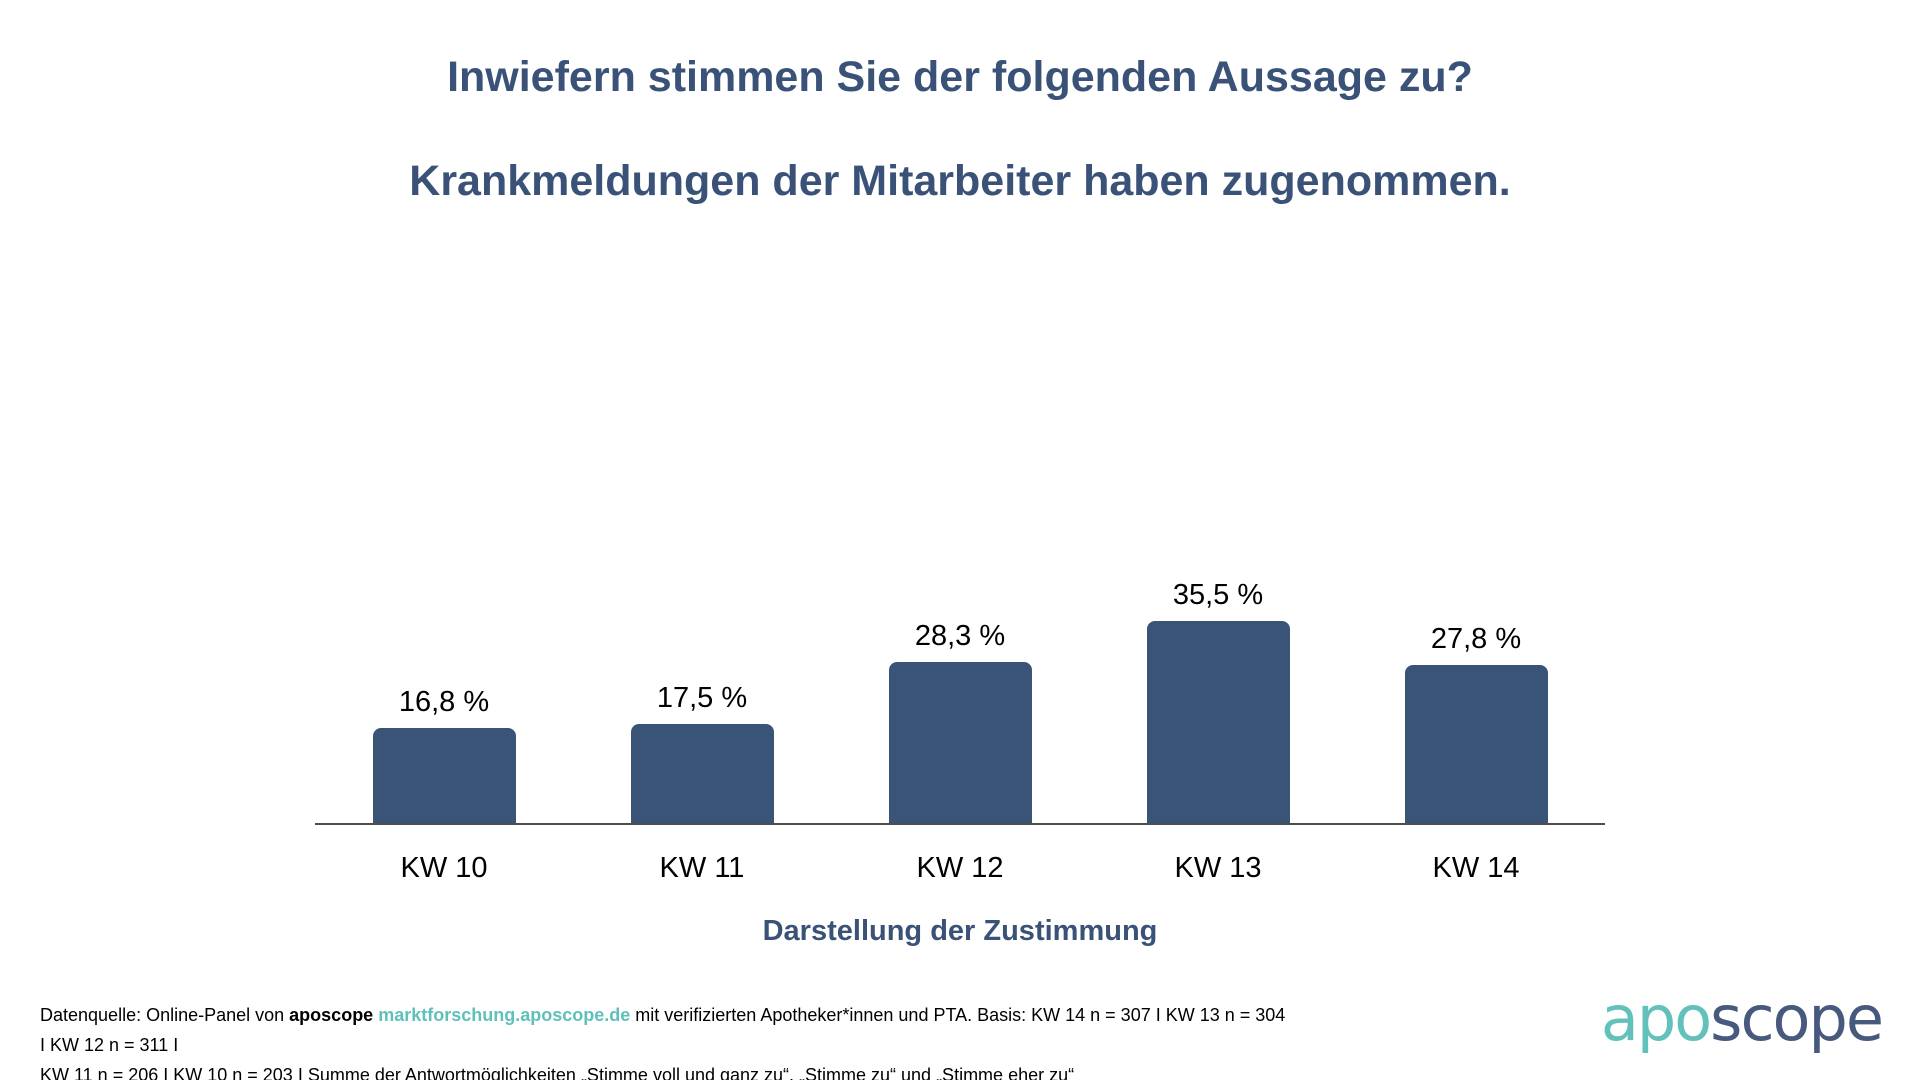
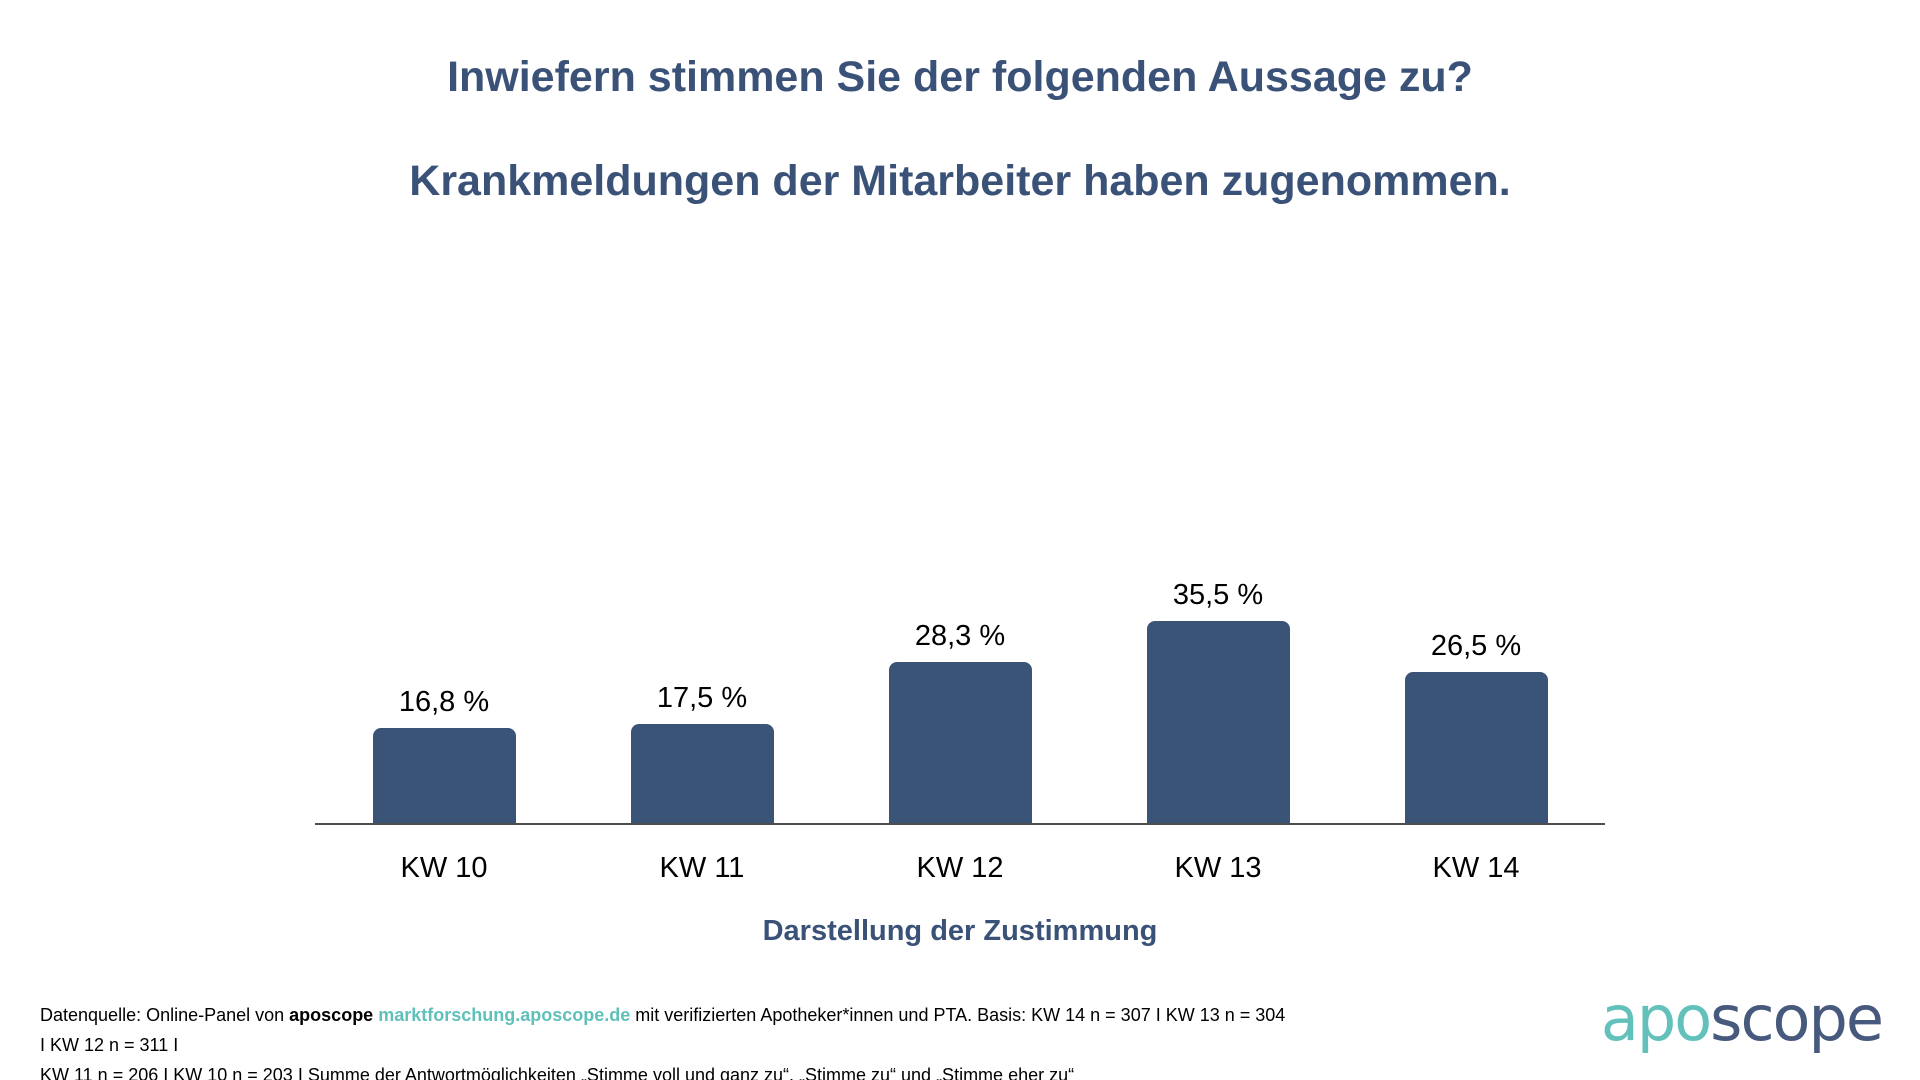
KW 14: 27,8 -> 26,5
